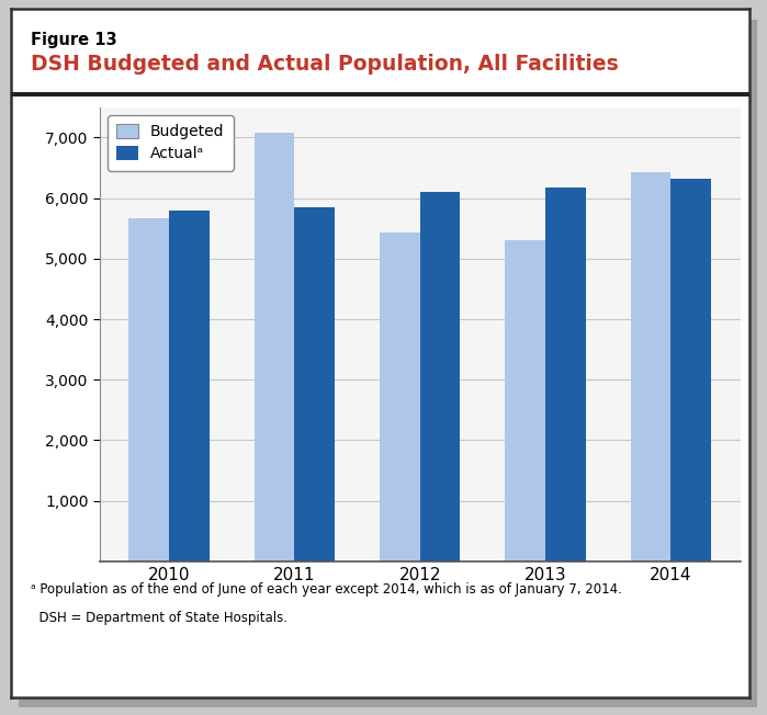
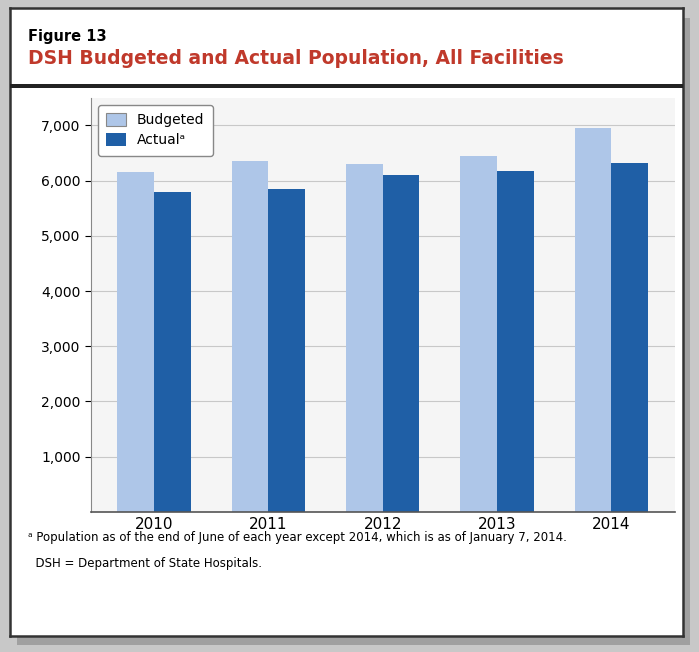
Budgeted/2010: 5,660 -> 6,150
Budgeted/2011: 7,080 -> 6,350
Budgeted/2012: 5,440 -> 6,300
Budgeted/2013: 5,300 -> 6,450
Budgeted/2014: 6,420 -> 6,950
